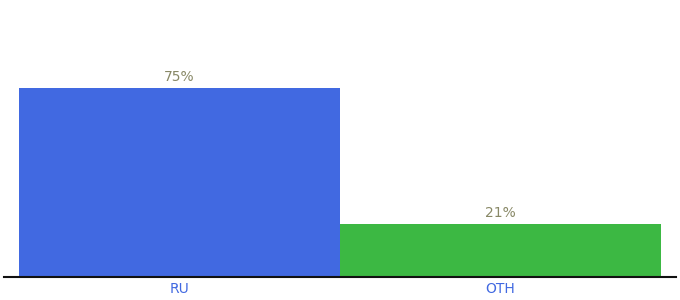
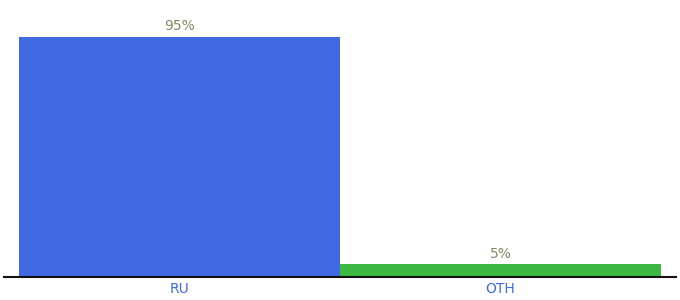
RU: 75% -> 95%
OTH: 21% -> 5%
